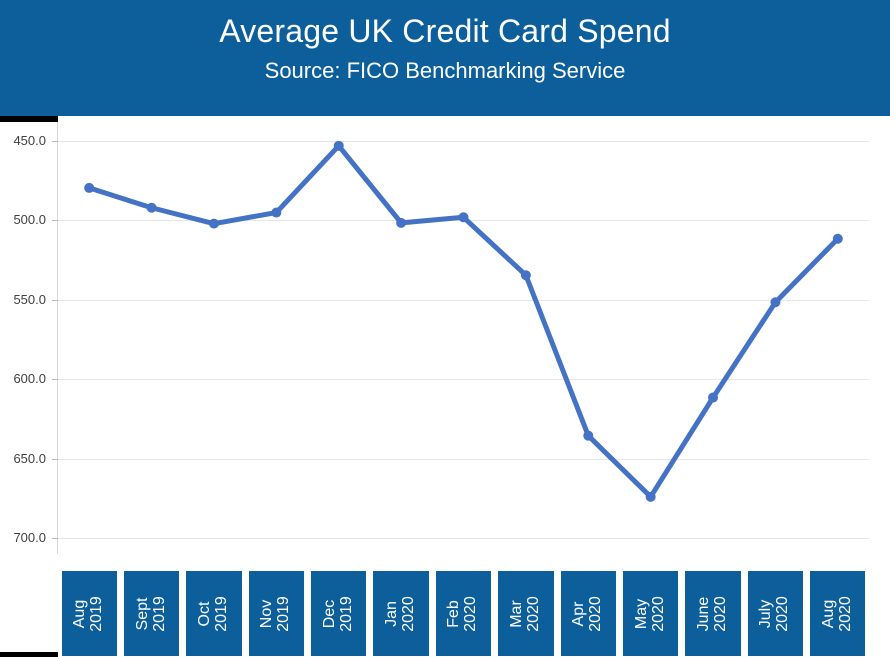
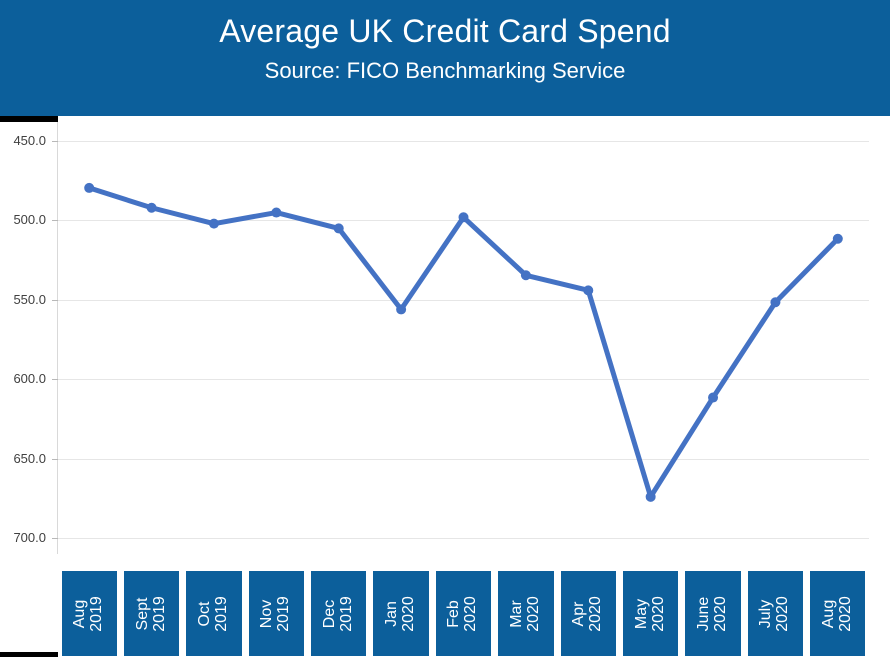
Dec 2019: 697 -> 645
Jan 2020: 648 -> 594
Apr 2020: 514 -> 606
